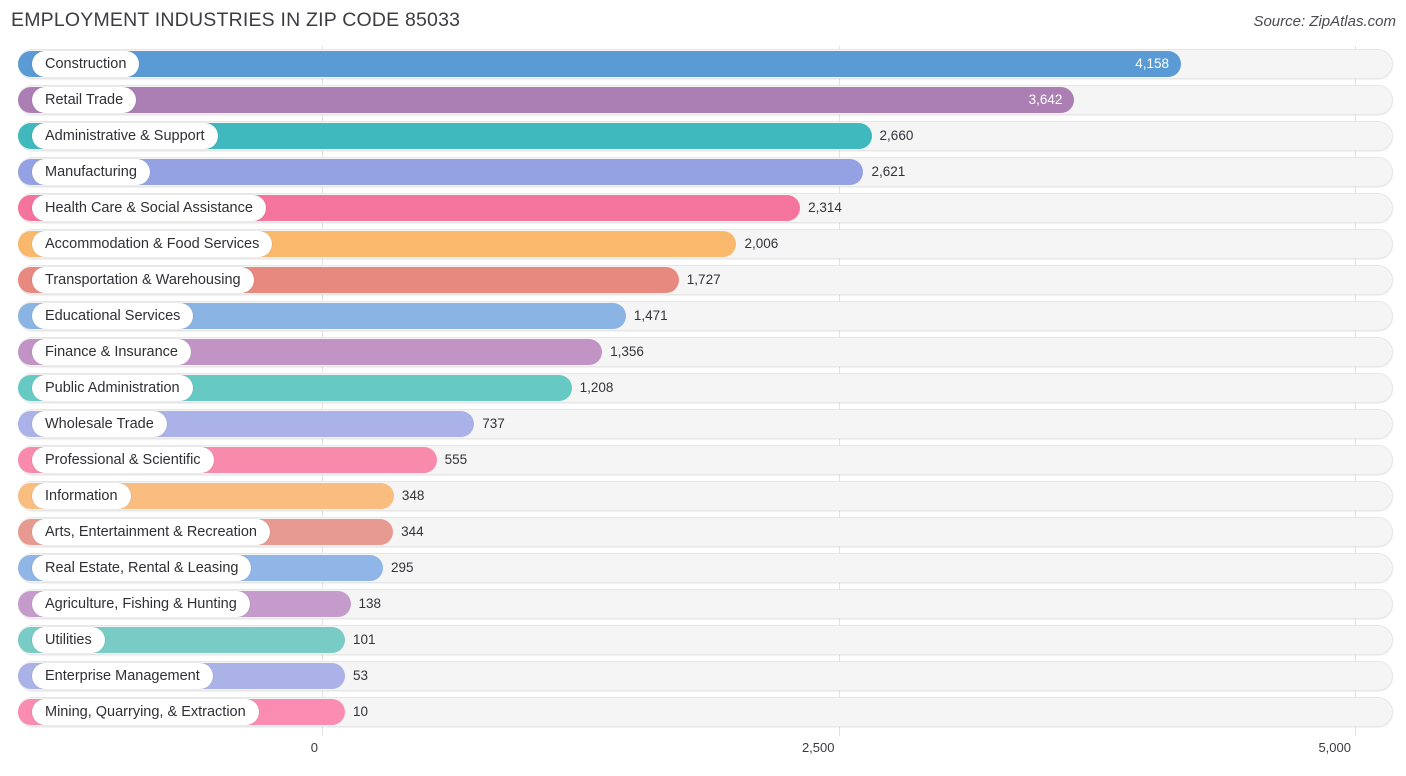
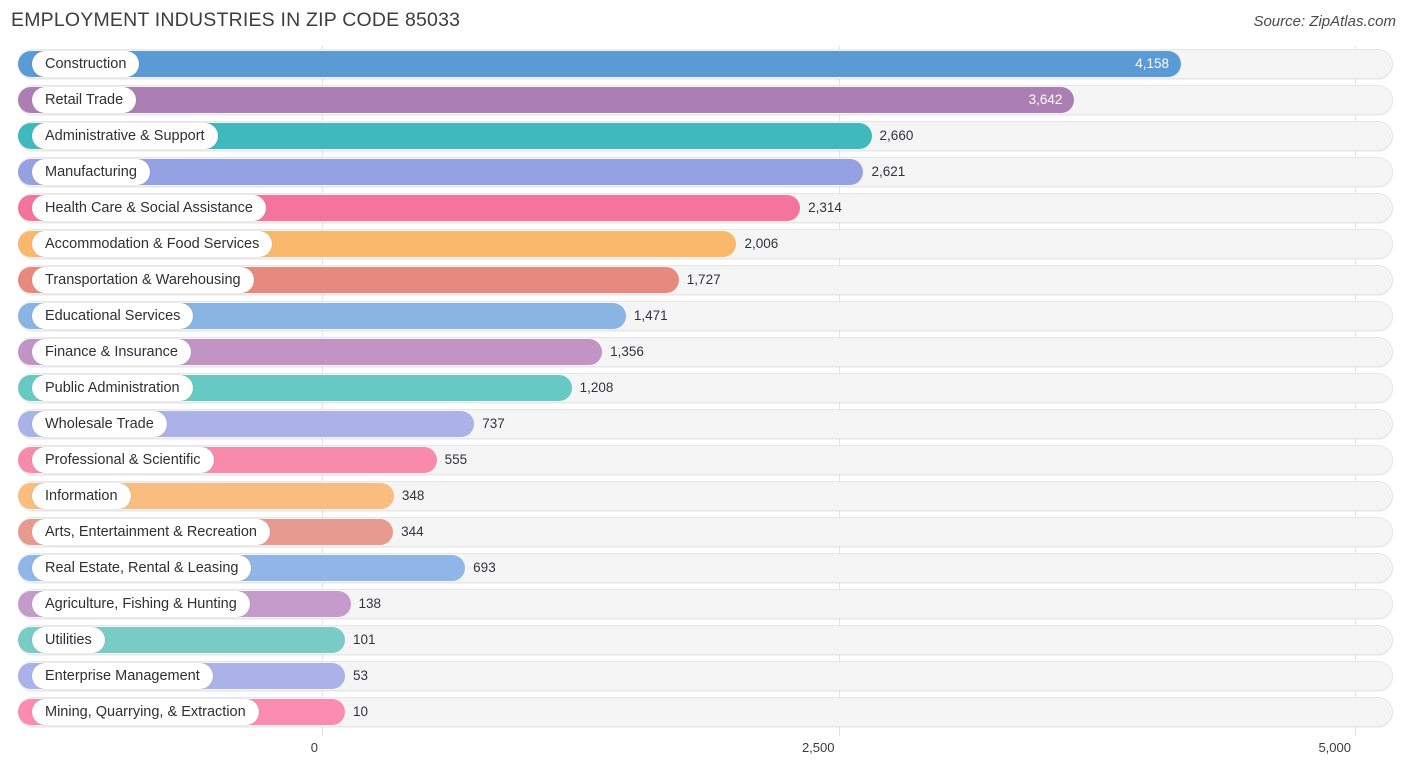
Real Estate, Rental & Leasing: 295 -> 693
